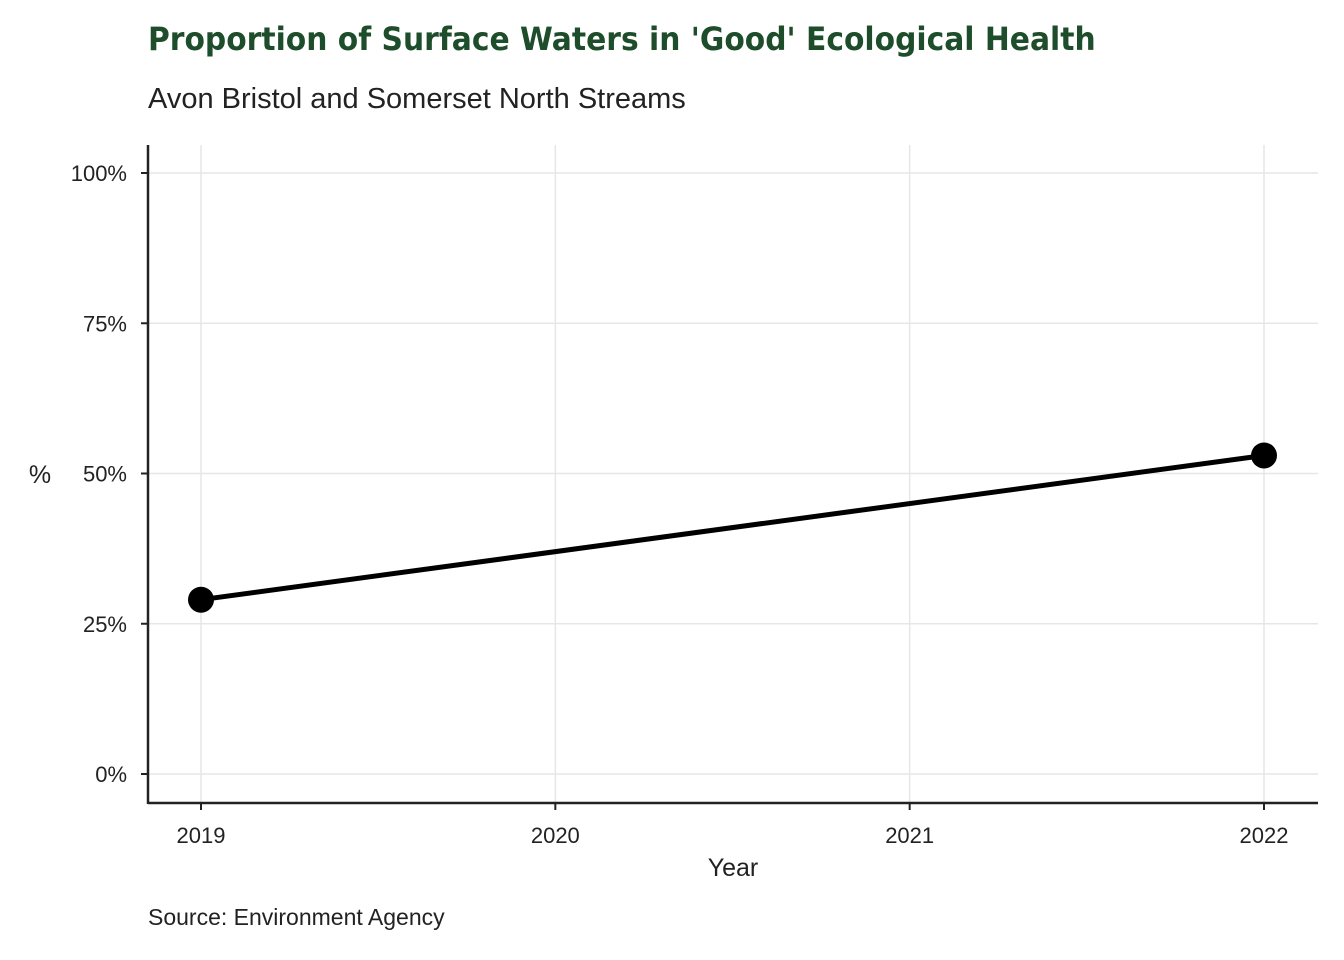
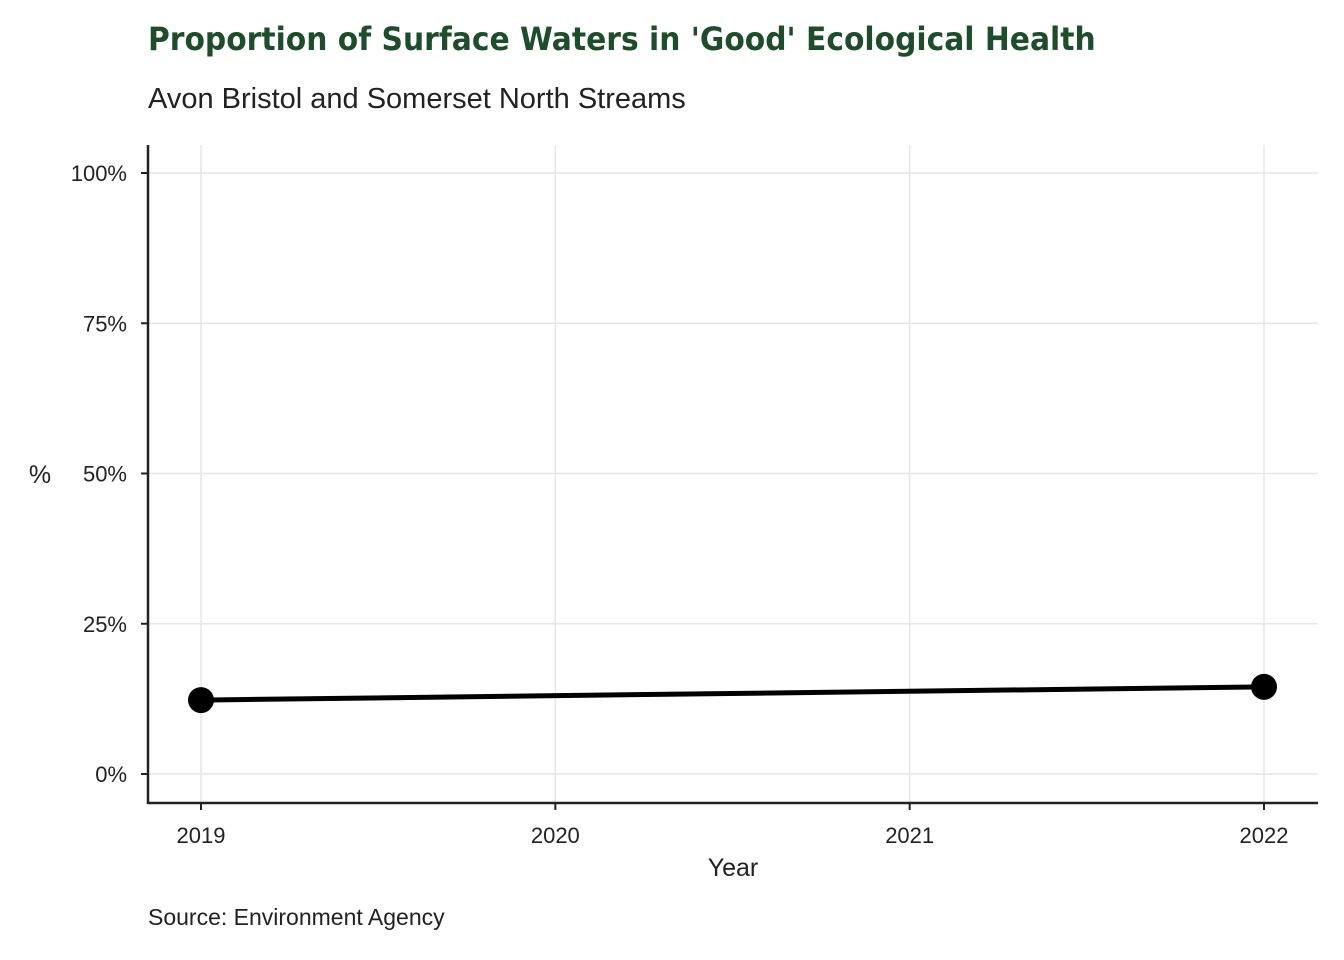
2019: 29% -> 12%
2022: 53% -> 14%
